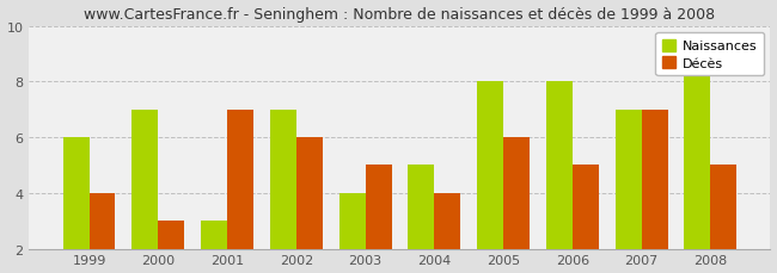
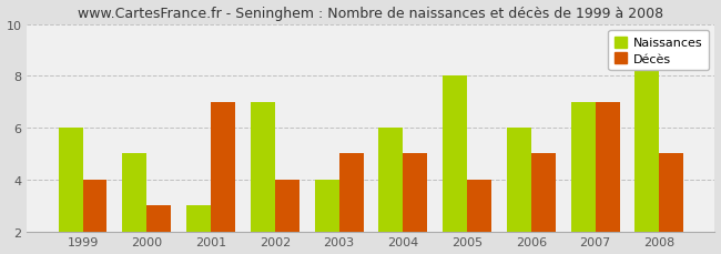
Naissances/2000: 7 -> 5
Décès/2002: 6 -> 4
Naissances/2004: 5 -> 6
Décès/2004: 4 -> 5
Décès/2005: 6 -> 4
Naissances/2006: 8 -> 6
